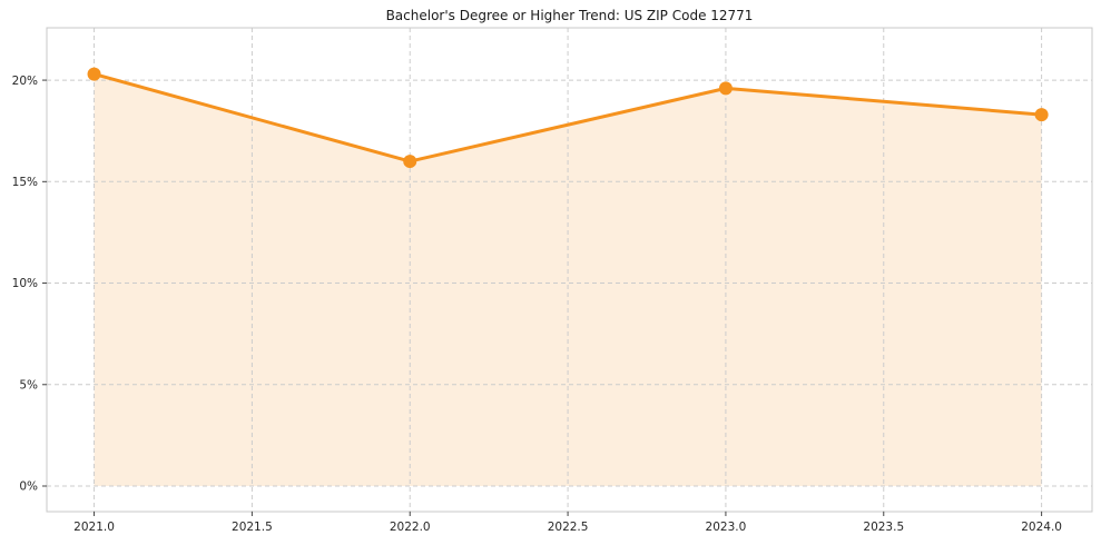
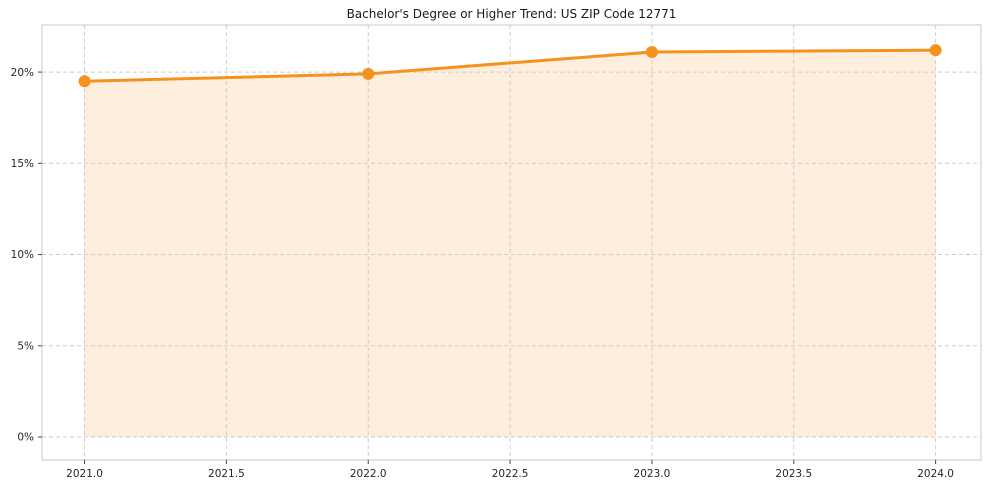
2021.0: 20.3% -> 19.5%
2022.0: 16.0% -> 19.9%
2023.0: 19.6% -> 21.1%
2024.0: 18.3% -> 21.2%
